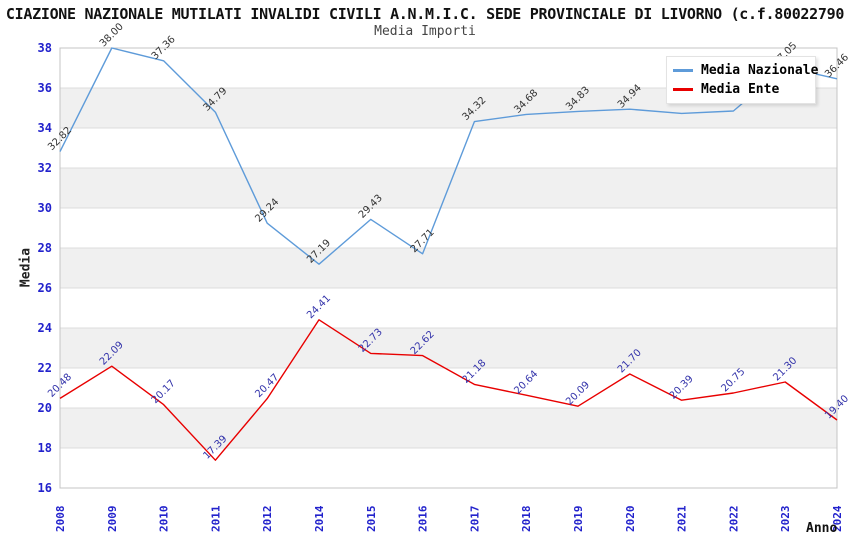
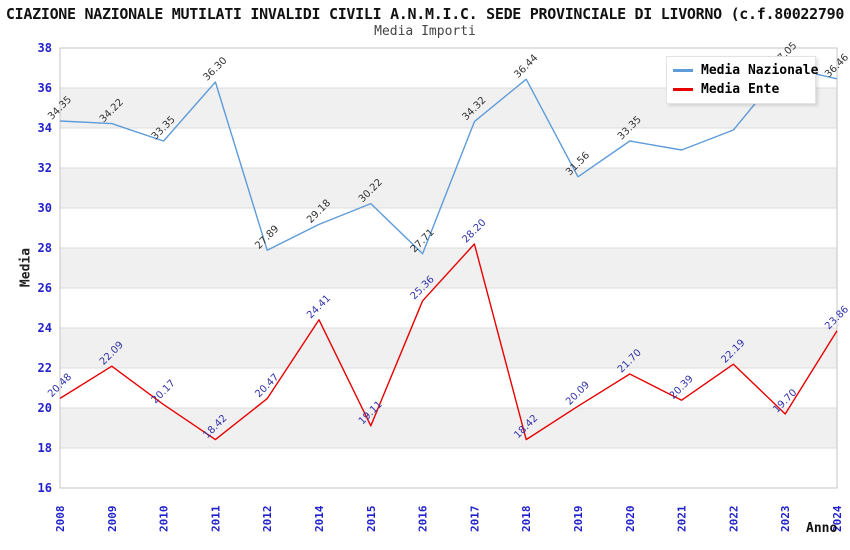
Media Nazionale/2008: 32.82 -> 34.35
Media Nazionale/2009: 38.00 -> 34.22
Media Nazionale/2010: 37.36 -> 33.35
Media Nazionale/2011: 34.79 -> 36.30
Media Ente/2011: 17.39 -> 18.42
Media Nazionale/2012: 29.24 -> 27.89
Media Nazionale/2014: 27.19 -> 29.18
Media Nazionale/2015: 29.43 -> 30.22
Media Ente/2015: 22.73 -> 19.11
Media Ente/2016: 22.62 -> 25.36
Media Ente/2017: 21.18 -> 28.20
Media Nazionale/2018: 34.68 -> 36.44
Media Ente/2018: 20.64 -> 18.42
Media Nazionale/2019: 34.83 -> 31.56
Media Nazionale/2020: 34.94 -> 33.35
Media Nazionale/2021: 34.7 -> 32.9
Media Nazionale/2022: 34.9 -> 33.9
Media Ente/2022: 20.75 -> 22.19
Media Ente/2023: 21.30 -> 19.70
Media Ente/2024: 19.40 -> 23.86
